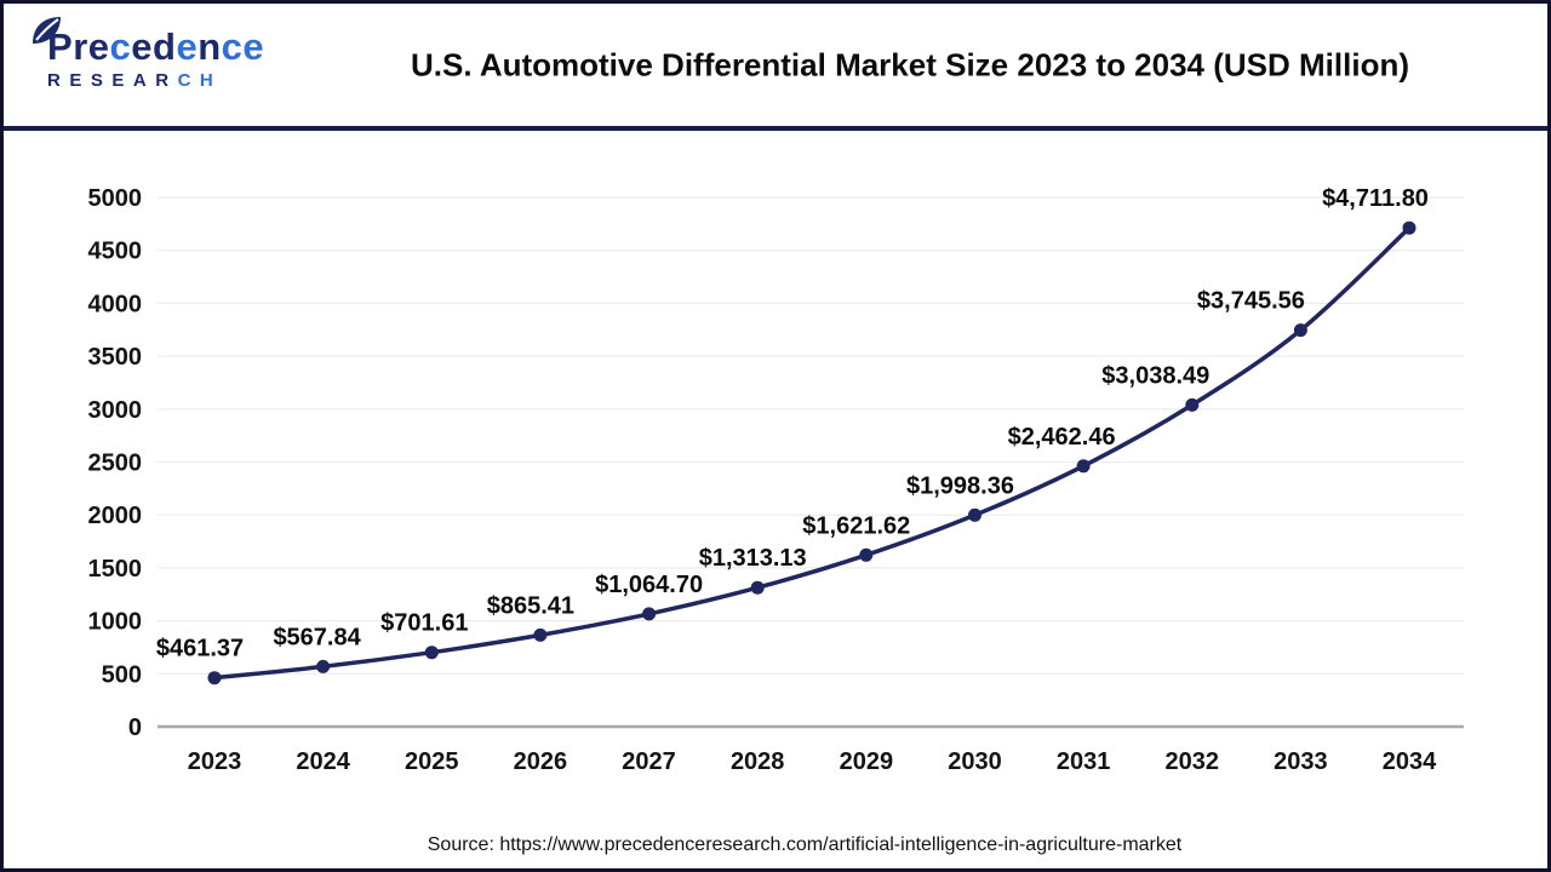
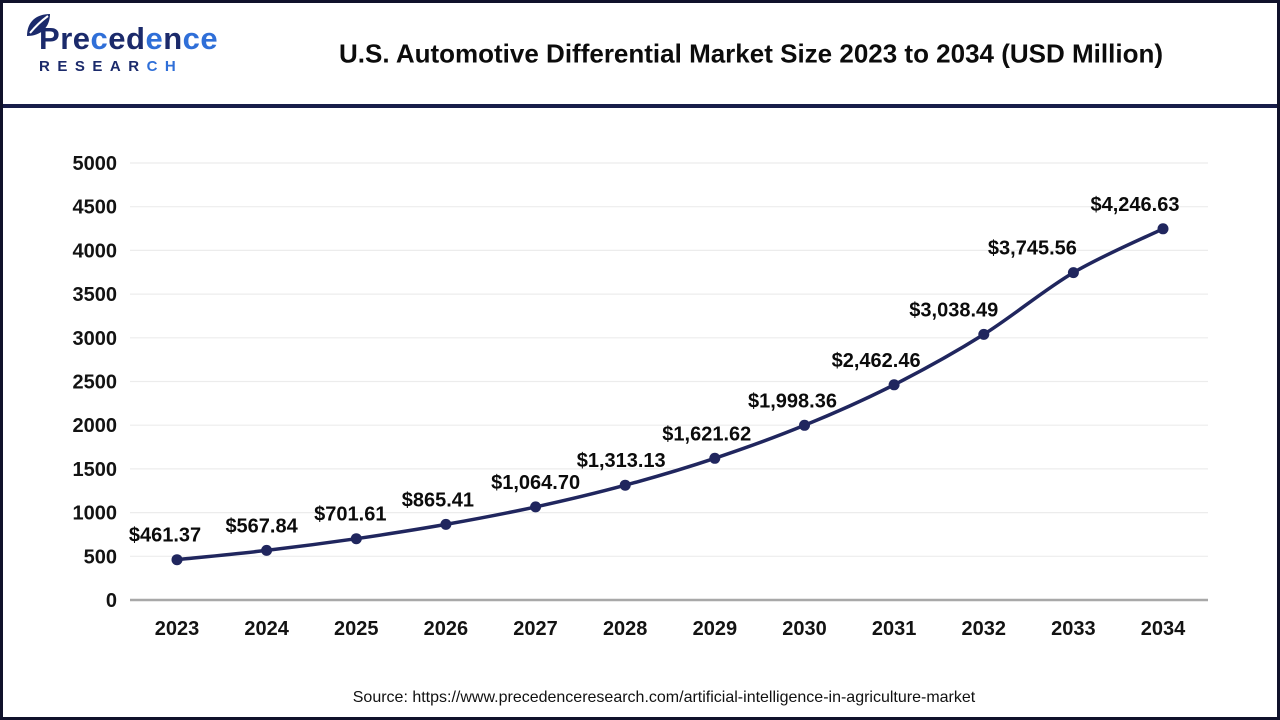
2034: $4,711.80 -> $4,246.63
